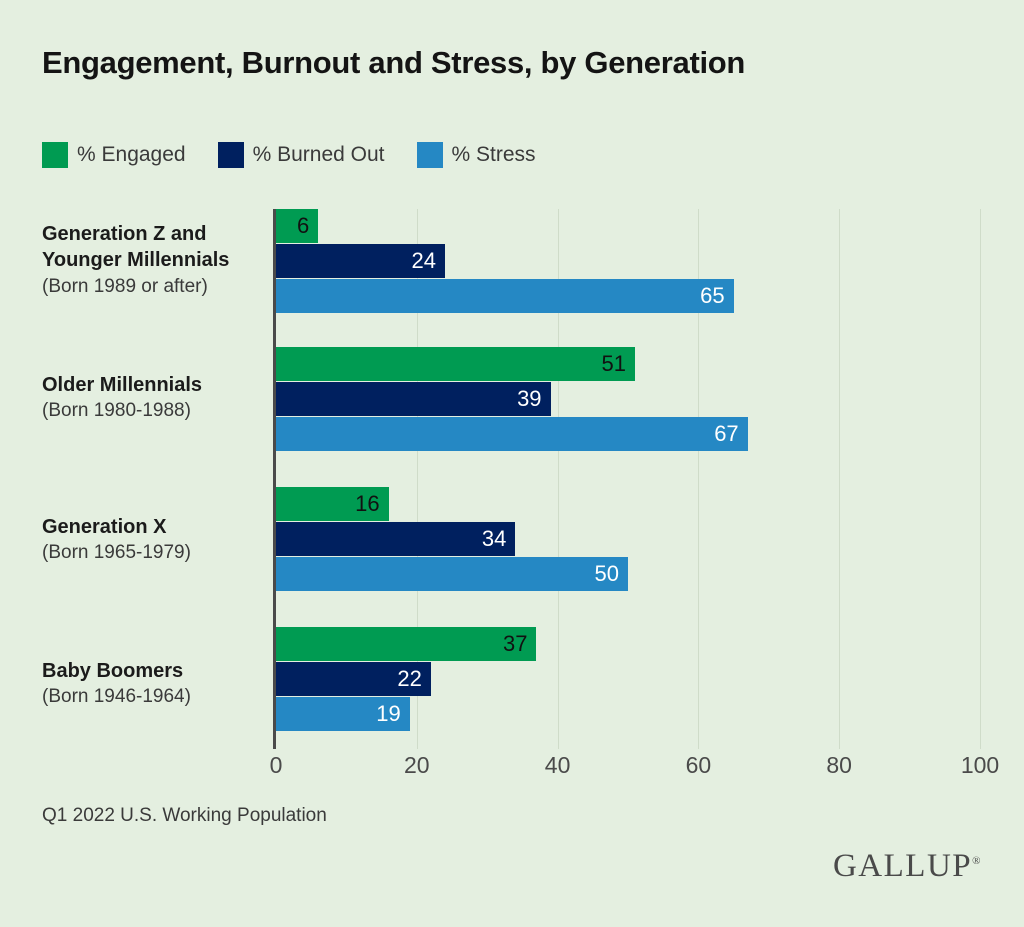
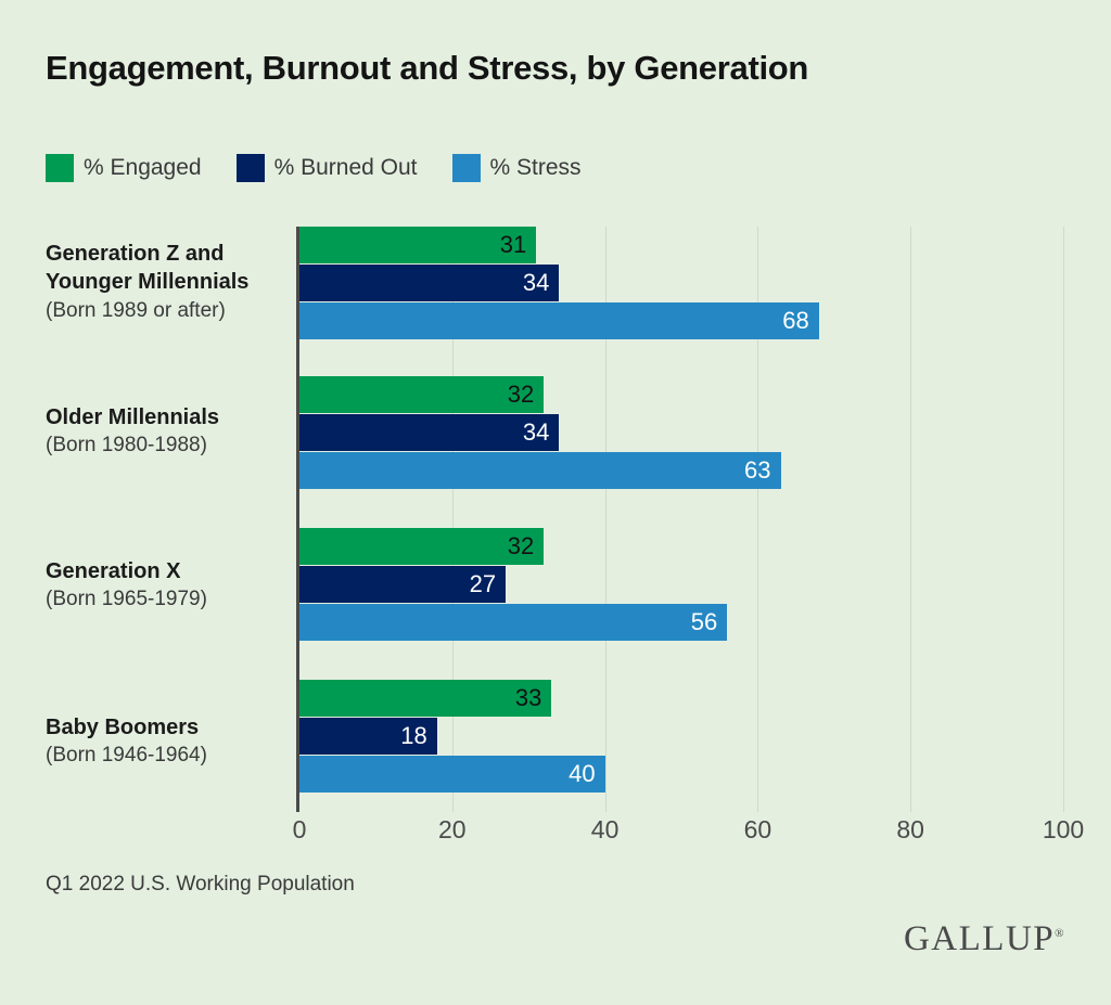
% Engaged/Generation Z and Younger Millennials: 6 -> 31
% Burned Out/Generation Z and Younger Millennials: 24 -> 34
% Stress/Generation Z and Younger Millennials: 65 -> 68
% Engaged/Older Millennials: 51 -> 32
% Burned Out/Older Millennials: 39 -> 34
% Stress/Older Millennials: 67 -> 63
% Engaged/Generation X: 16 -> 32
% Burned Out/Generation X: 34 -> 27
% Stress/Generation X: 50 -> 56
% Engaged/Baby Boomers: 37 -> 33
% Burned Out/Baby Boomers: 22 -> 18
% Stress/Baby Boomers: 19 -> 40
